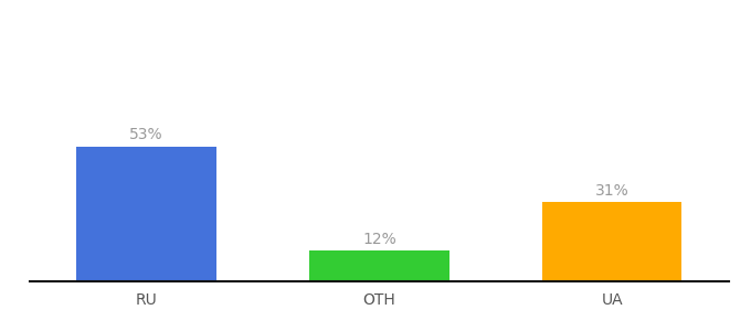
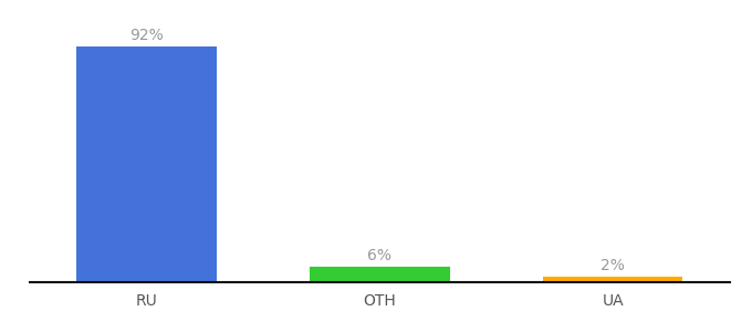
RU: 53% -> 92%
OTH: 12% -> 6%
UA: 31% -> 2%
